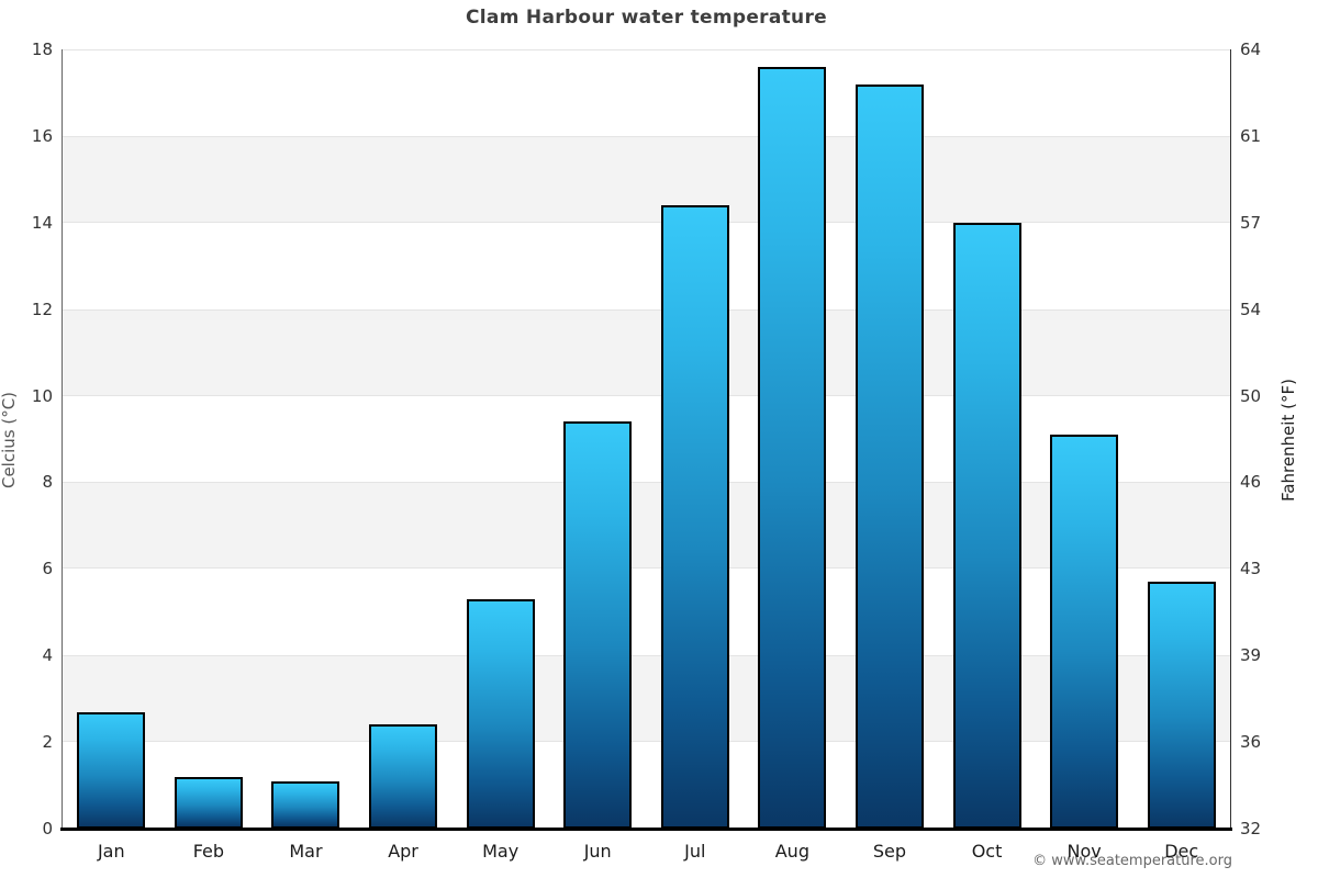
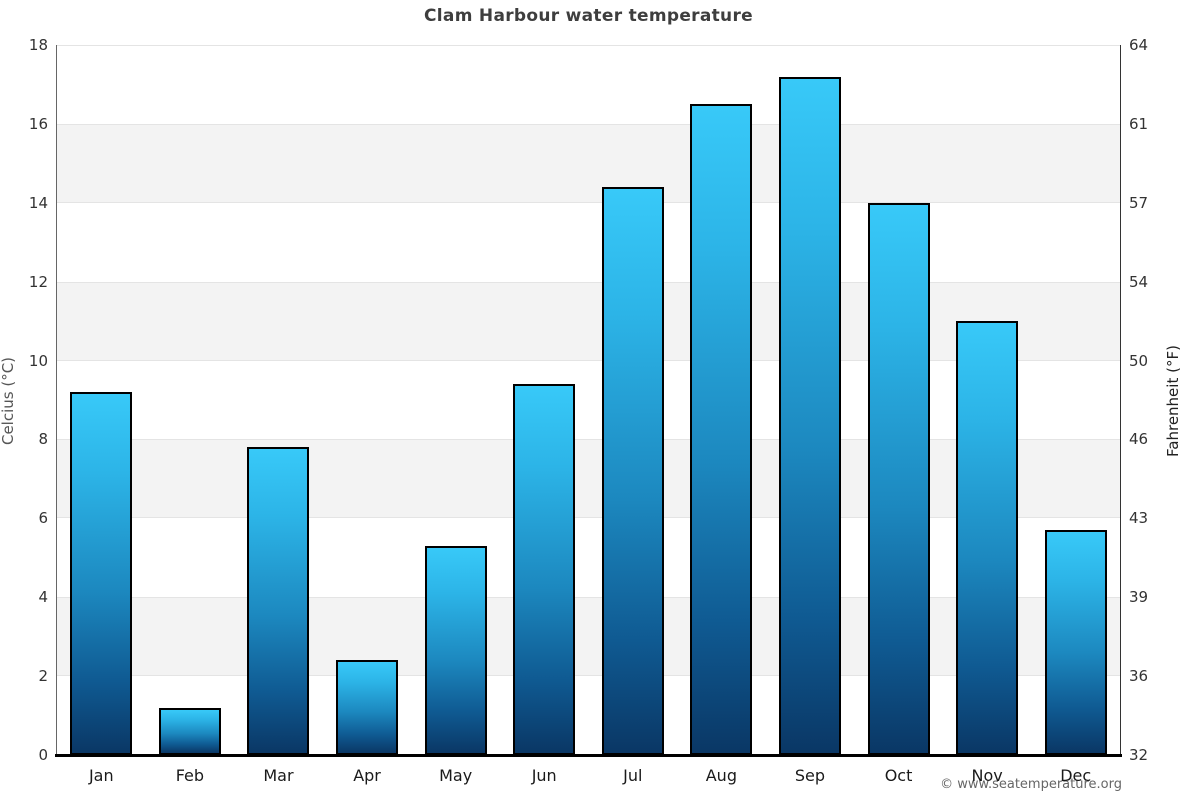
Jan: 2.7 -> 9.2
Mar: 1.1 -> 7.8
Aug: 17.6 -> 16.5
Nov: 9.1 -> 11.0
